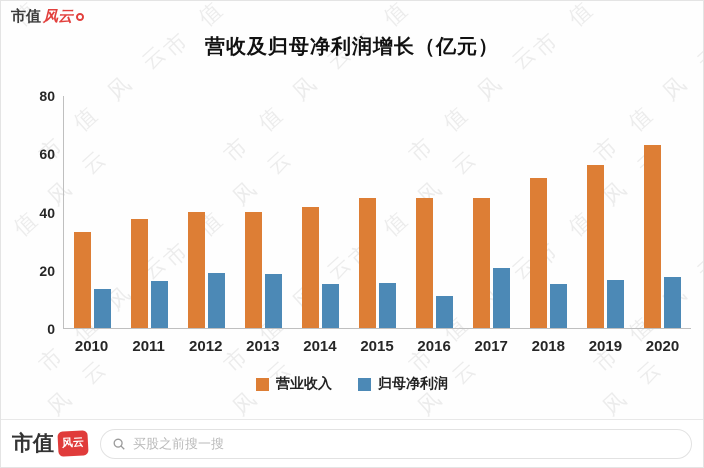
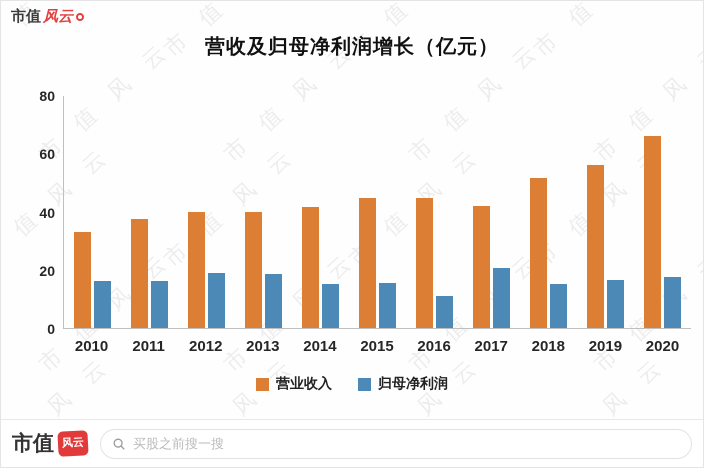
归母净利润/2010: 14 -> 16
营业收入/2017: 44 -> 42
营业收入/2020: 63 -> 66
